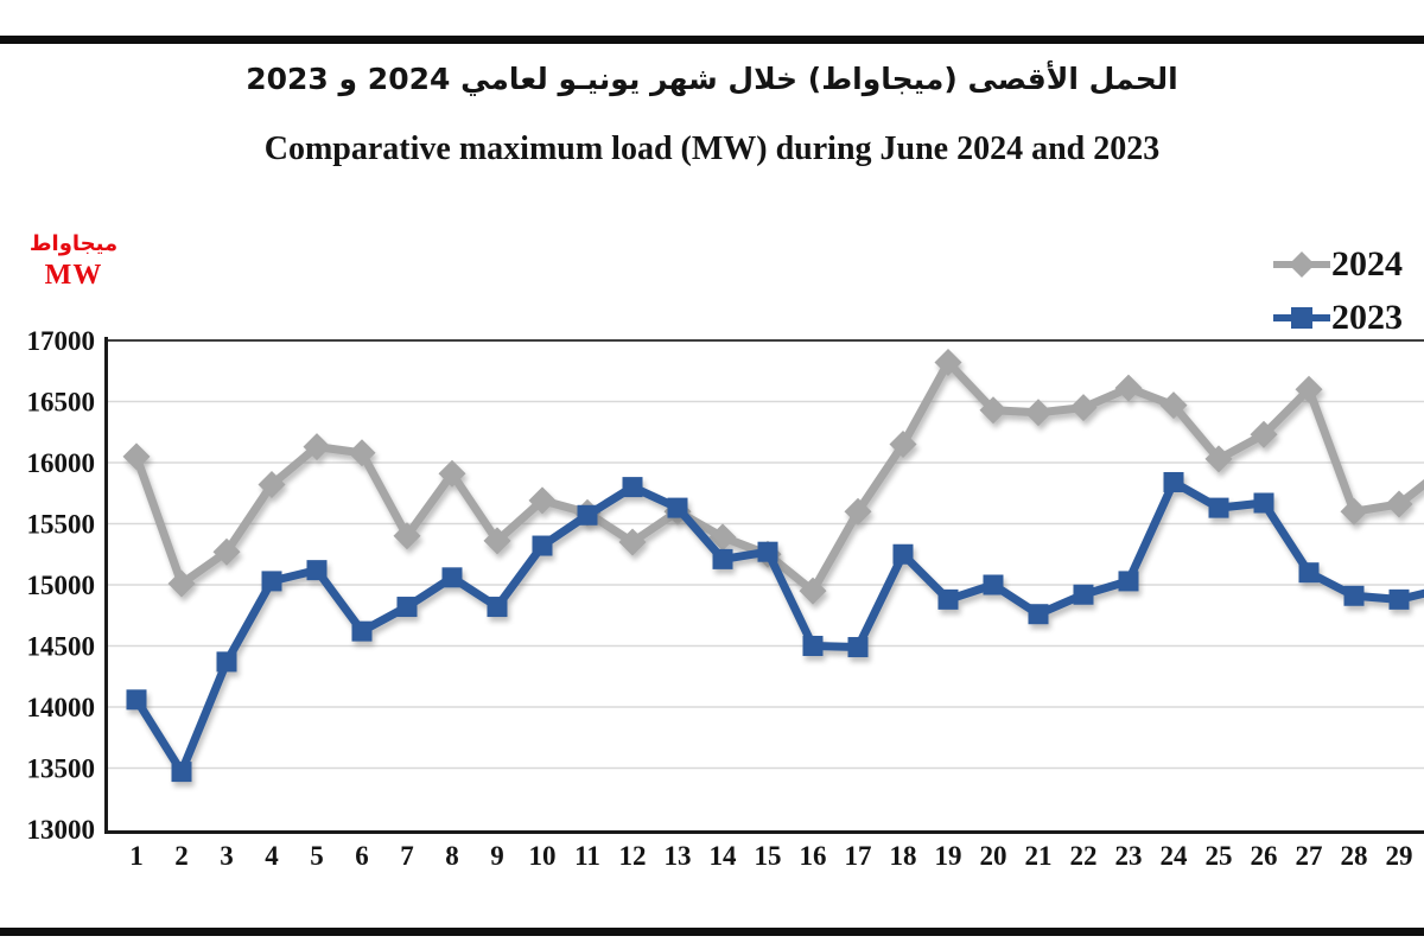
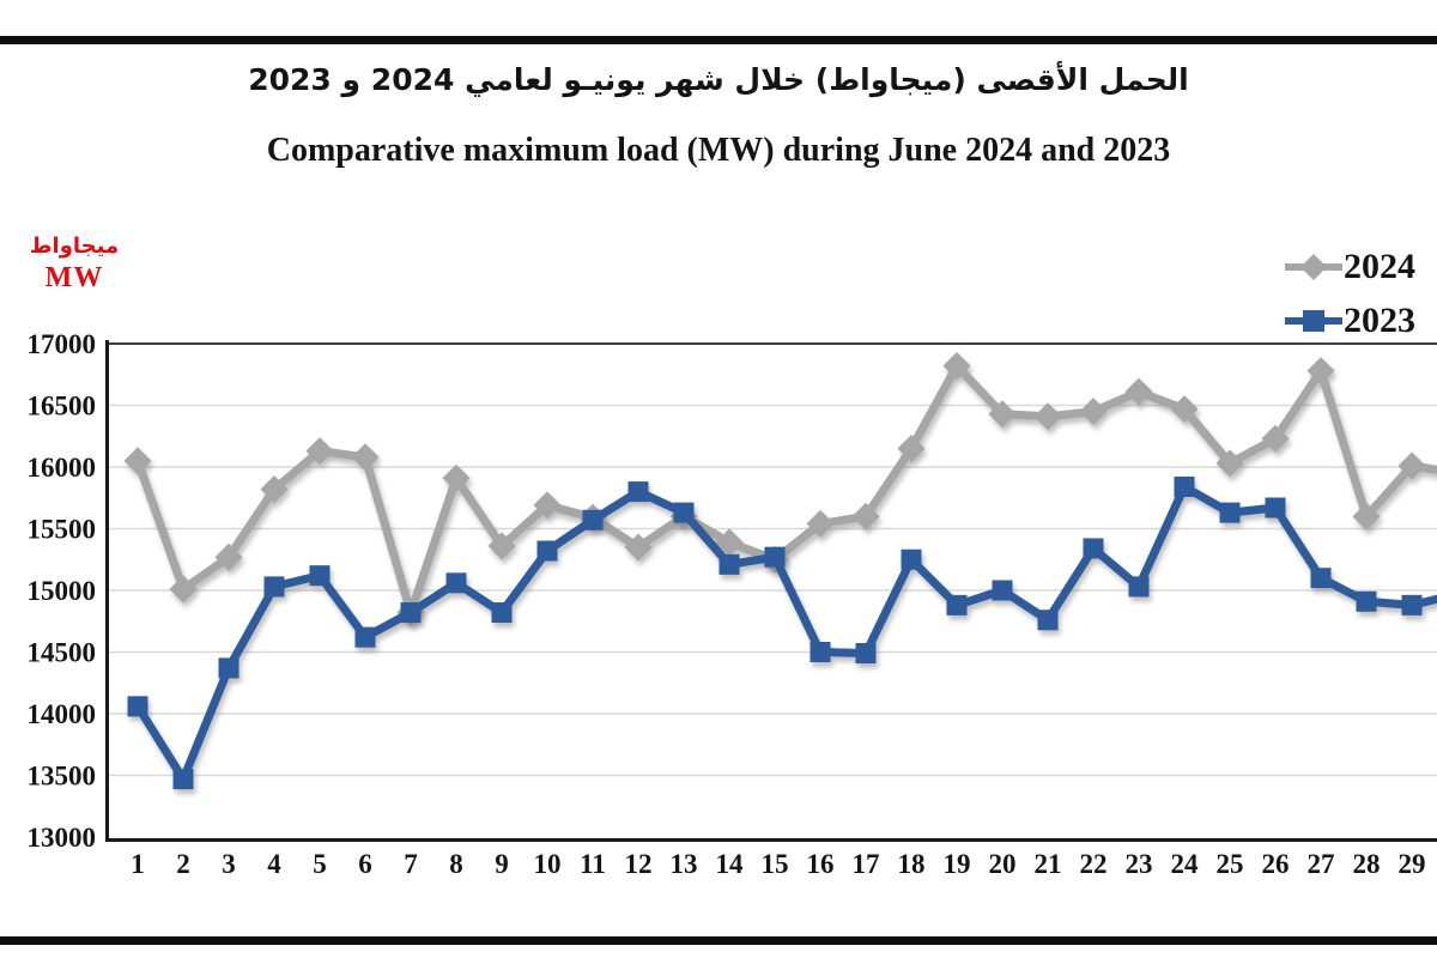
2024/7: 15400 -> 14820
2024/16: 14950 -> 15540
2023/22: 14920 -> 15340
2024/27: 16600 -> 16780
2024/29: 15660 -> 16010
